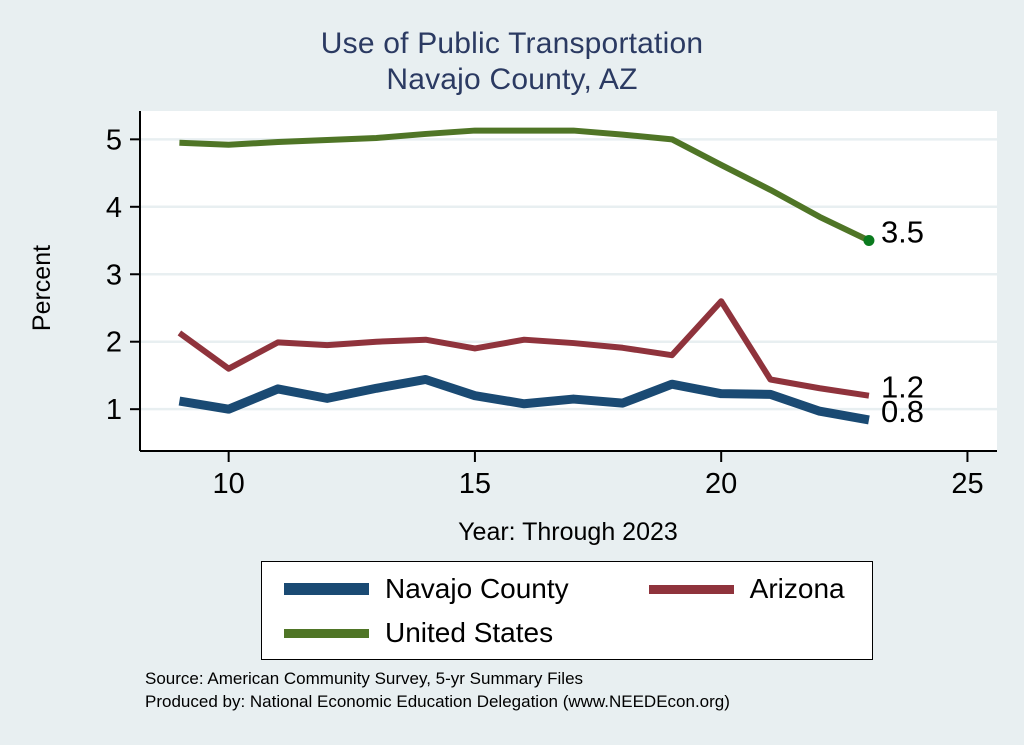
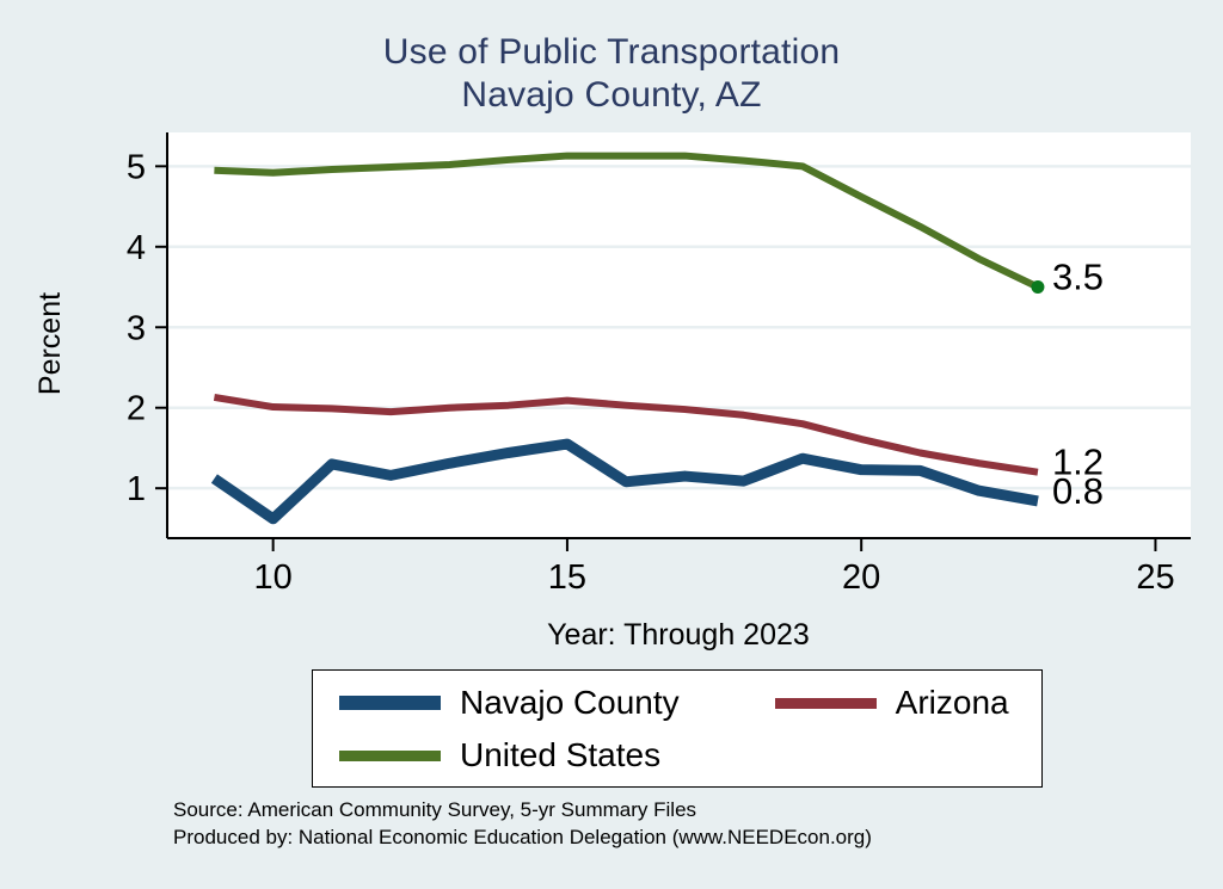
Navajo County/10: 1.0 -> 0.6
Arizona/10: 1.6 -> 2.0
Navajo County/15: 1.2 -> 1.6
Arizona/15: 1.9 -> 2.1
Arizona/20: 2.6 -> 1.6
